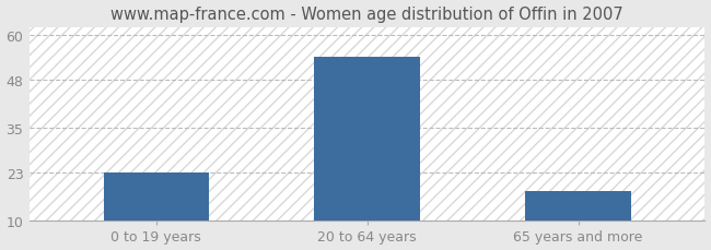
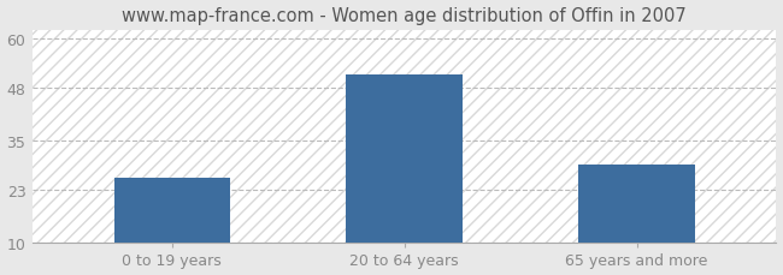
0 to 19 years: 23 -> 26
20 to 64 years: 54 -> 51
65 years and more: 18 -> 29
